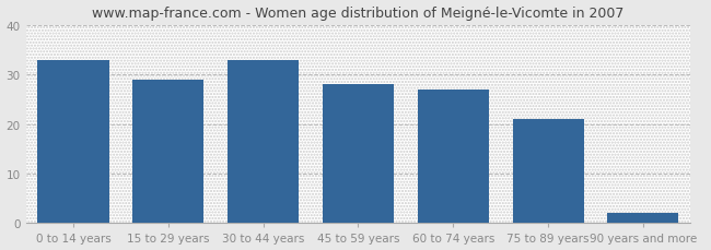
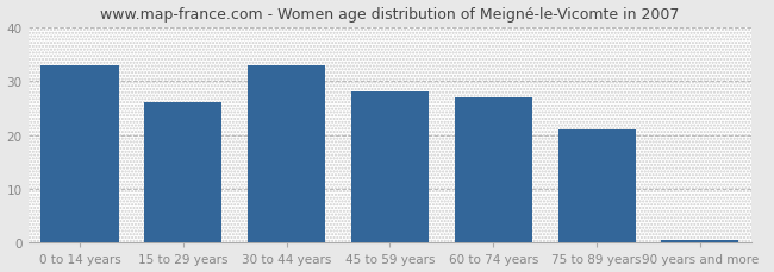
15 to 29 years: 29.0 -> 26.0
90 years and more: 2.0 -> 0.5
